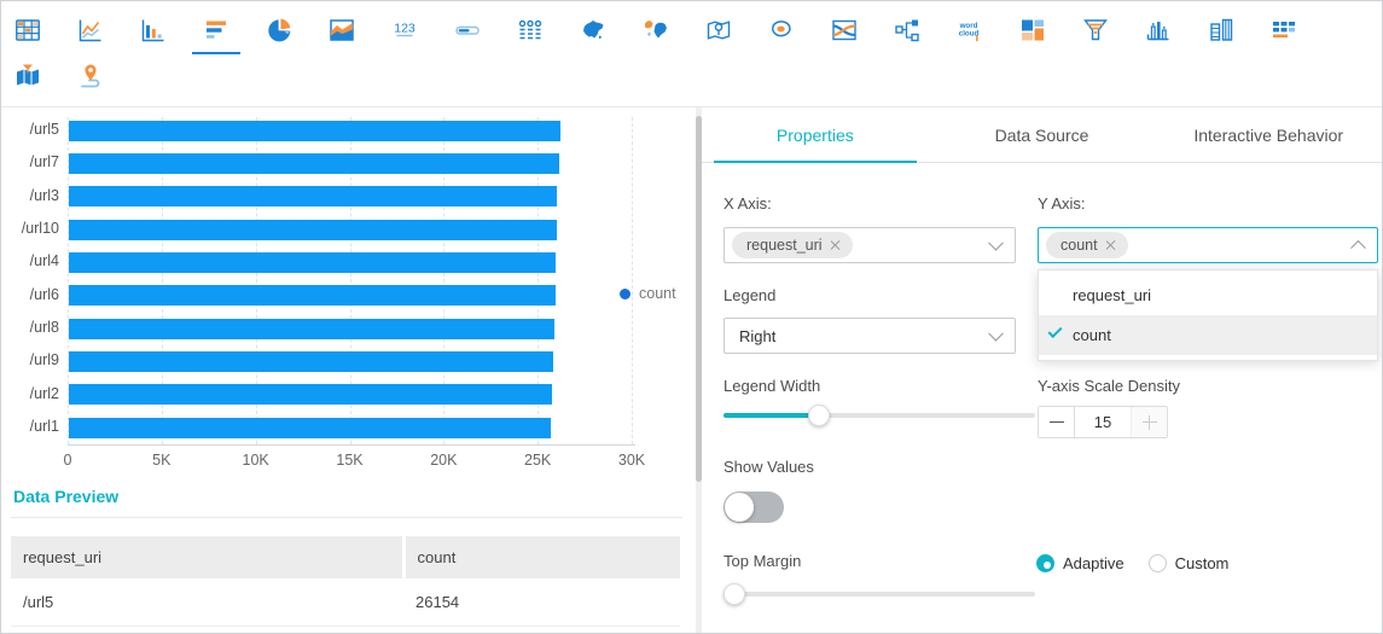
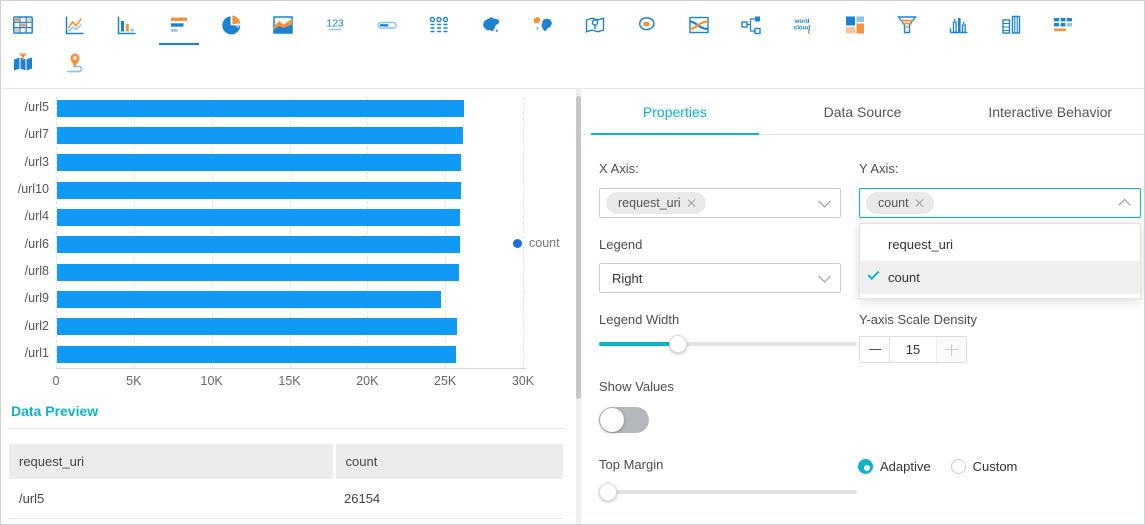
/url9: 25.8K -> 24.7K
